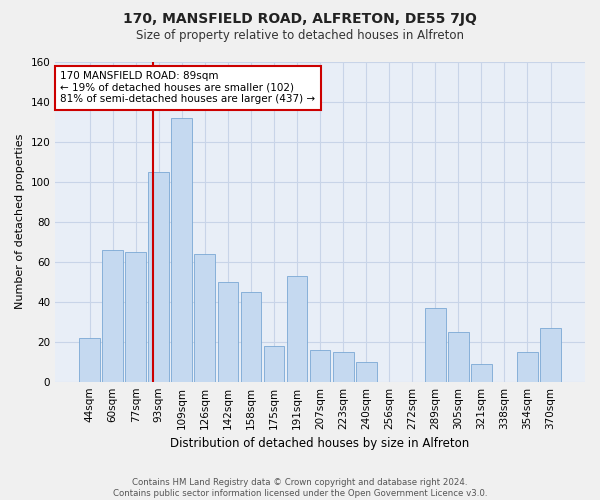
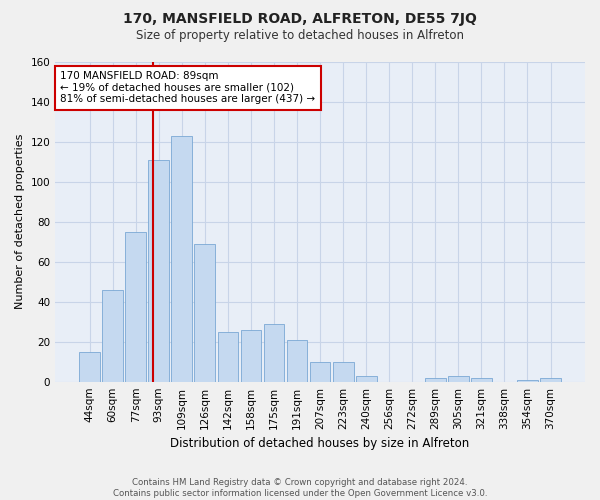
44sqm: 22 -> 15
60sqm: 66 -> 46
77sqm: 65 -> 75
93sqm: 105 -> 111
109sqm: 132 -> 123
126sqm: 64 -> 69
142sqm: 50 -> 25
158sqm: 45 -> 26
175sqm: 18 -> 29
191sqm: 53 -> 21
207sqm: 16 -> 10
223sqm: 15 -> 10
240sqm: 10 -> 3
289sqm: 37 -> 2
305sqm: 25 -> 3
321sqm: 9 -> 2
354sqm: 15 -> 1
370sqm: 27 -> 2
